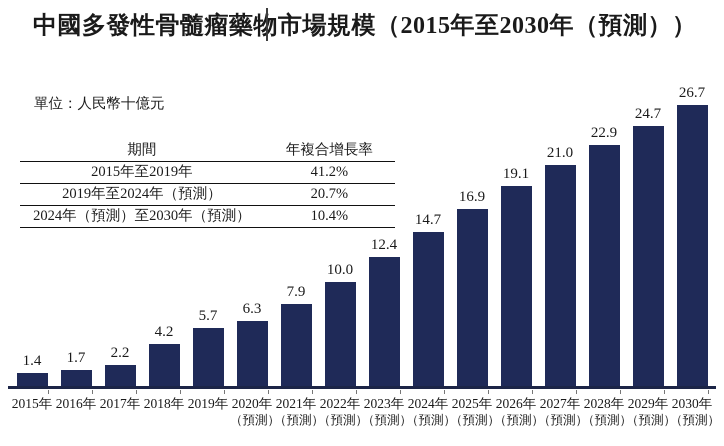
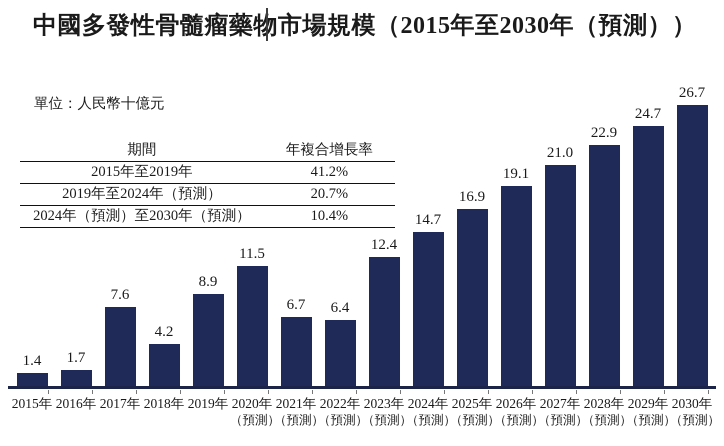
2017年: 2.2 -> 7.6
2019年: 5.7 -> 8.9
2020年: 6.3 -> 11.5
2021年: 7.9 -> 6.7
2022年: 10.0 -> 6.4
